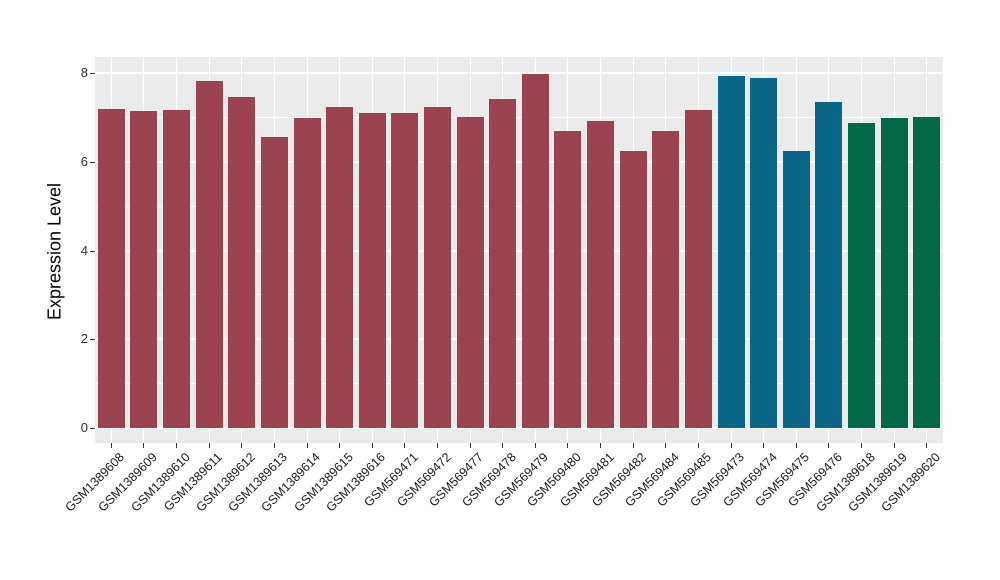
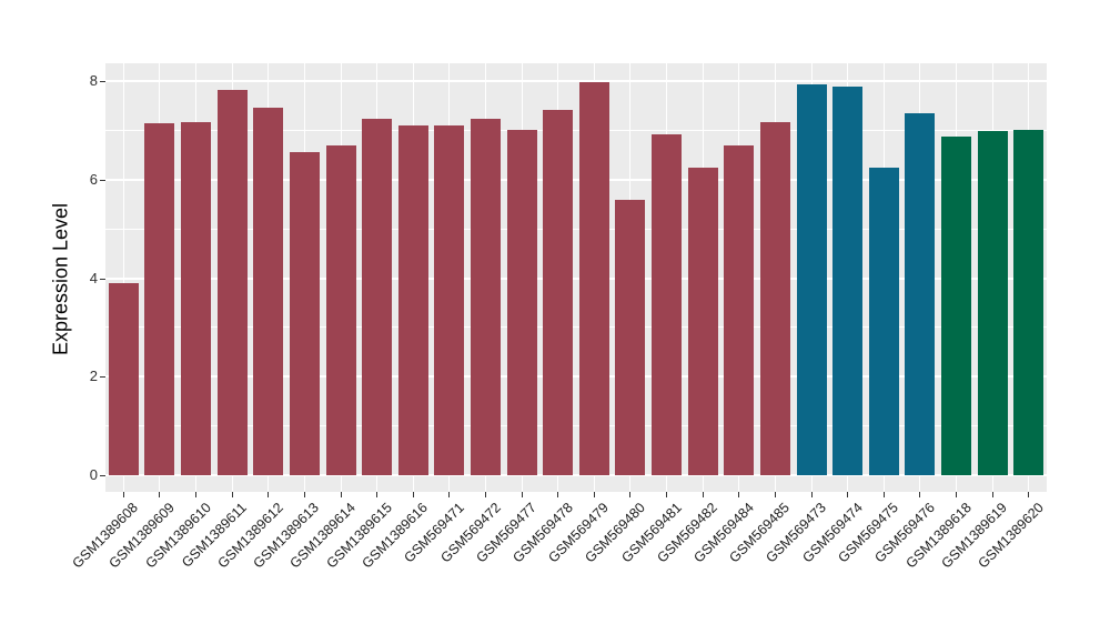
GSM1389608: 7.2 -> 3.9
GSM1389614: 7.0 -> 6.7
GSM569480: 6.7 -> 5.6
